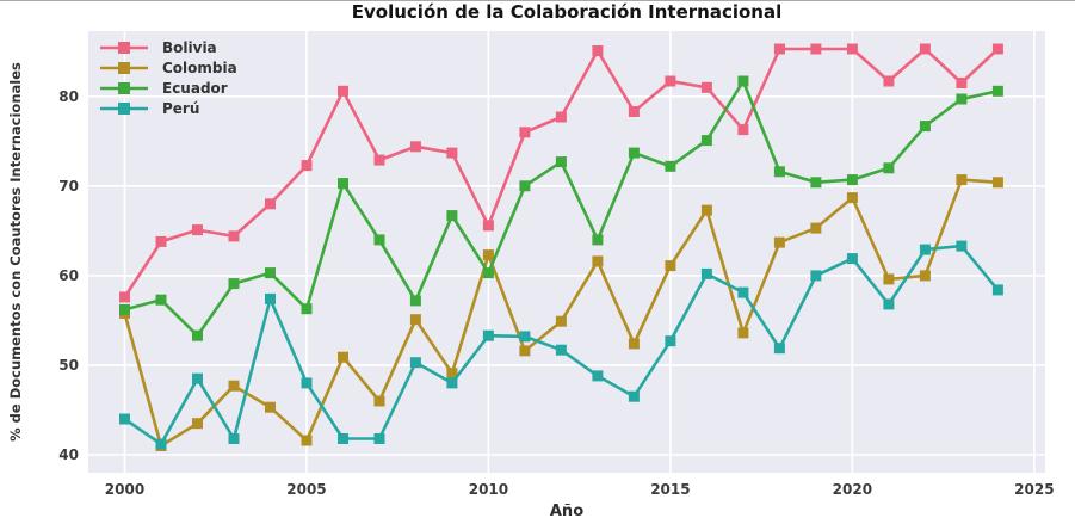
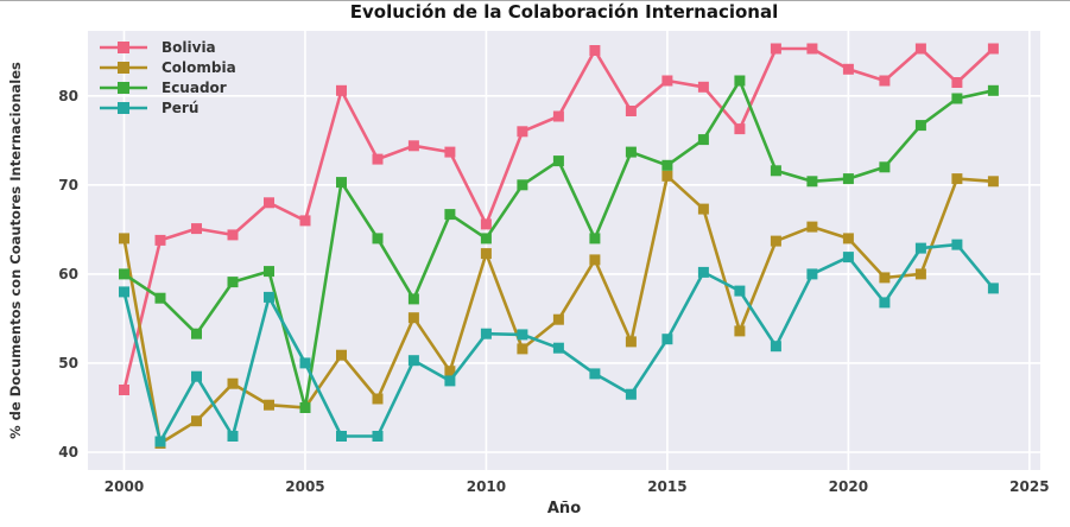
Bolivia/2000: 58 -> 47
Colombia/2000: 56 -> 64
Ecuador/2000: 56 -> 60
Perú/2000: 44 -> 58
Bolivia/2005: 72 -> 66
Colombia/2005: 42 -> 45
Ecuador/2005: 56 -> 45
Perú/2005: 48 -> 50
Ecuador/2010: 60 -> 64
Colombia/2015: 61 -> 71
Bolivia/2020: 85 -> 83
Colombia/2020: 69 -> 64
